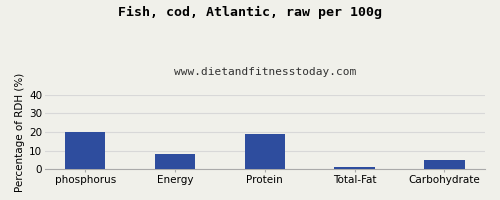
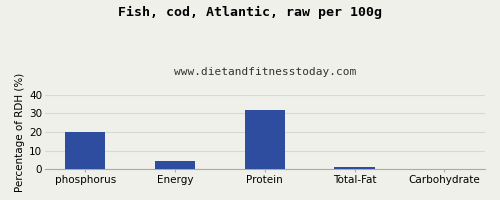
Energy: 8 -> 4
Protein: 19 -> 32
Carbohydrate: 5 -> 0
